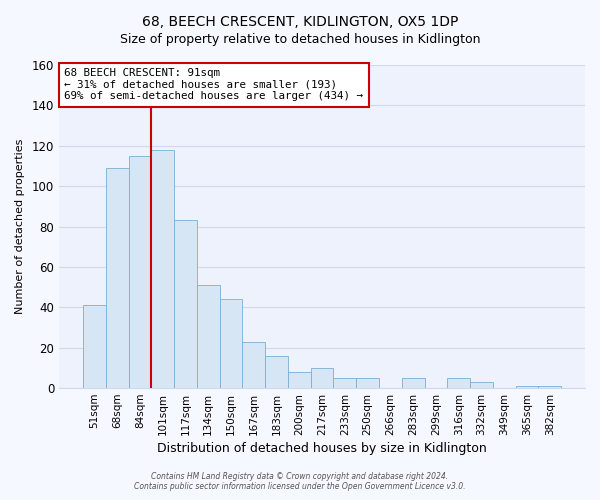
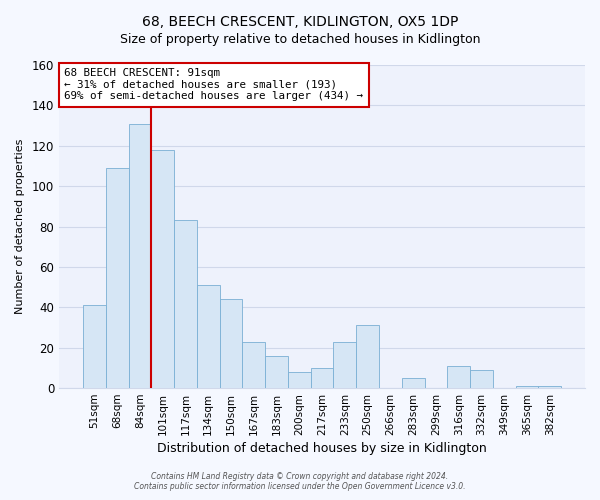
84sqm: 115 -> 131
233sqm: 5 -> 23
250sqm: 5 -> 31
316sqm: 5 -> 11
332sqm: 3 -> 9
